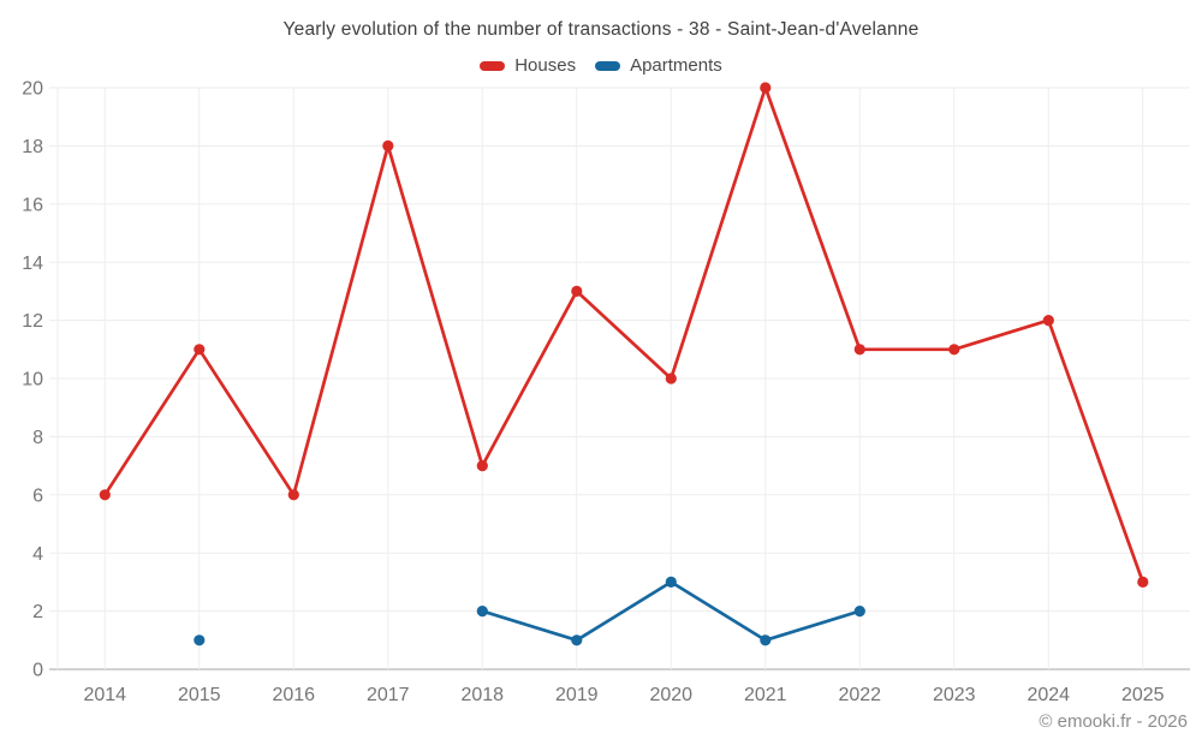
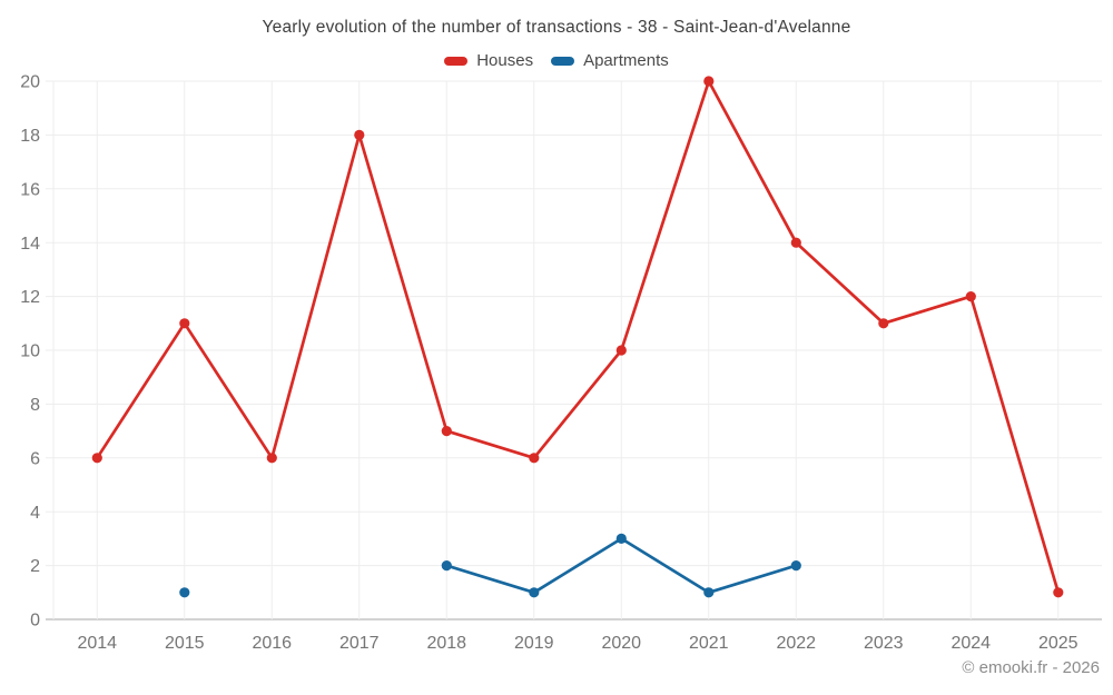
Houses/2019: 13 -> 6
Houses/2022: 11 -> 14
Houses/2025: 3 -> 1
